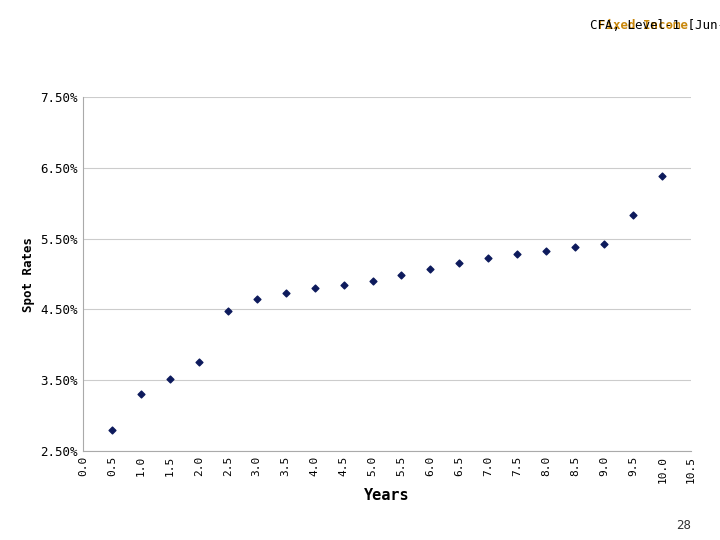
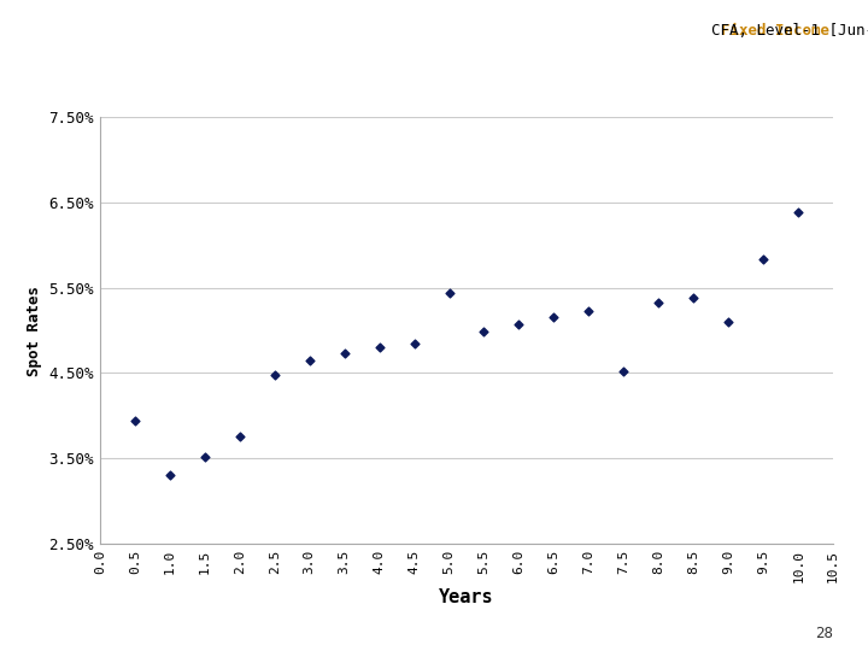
0.5: 2.80% -> 3.94%
5.0: 4.90% -> 5.44%
7.5: 5.28% -> 4.52%
9.0: 5.42% -> 5.10%
